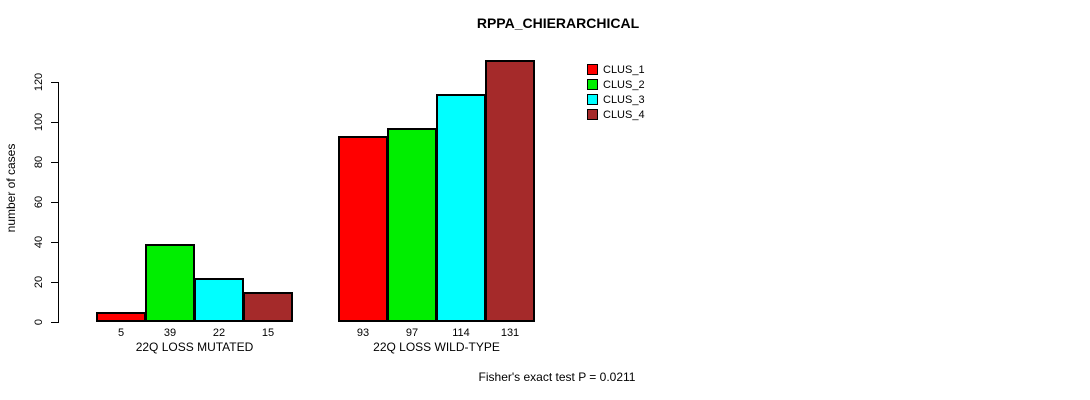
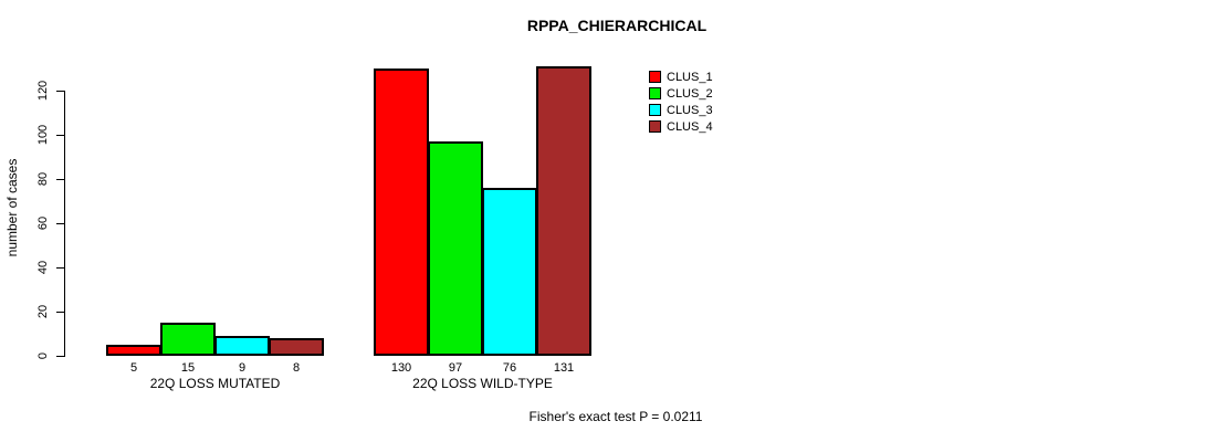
CLUS_2/22Q LOSS MUTATED: 39 -> 15
CLUS_3/22Q LOSS MUTATED: 22 -> 9
CLUS_4/22Q LOSS MUTATED: 15 -> 8
CLUS_1/22Q LOSS WILD-TYPE: 93 -> 130
CLUS_3/22Q LOSS WILD-TYPE: 114 -> 76
